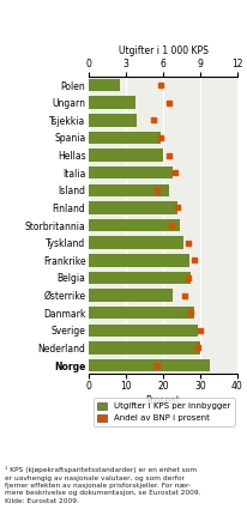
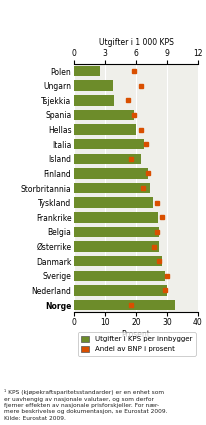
Østerrike: 22.5 -> 27.5
